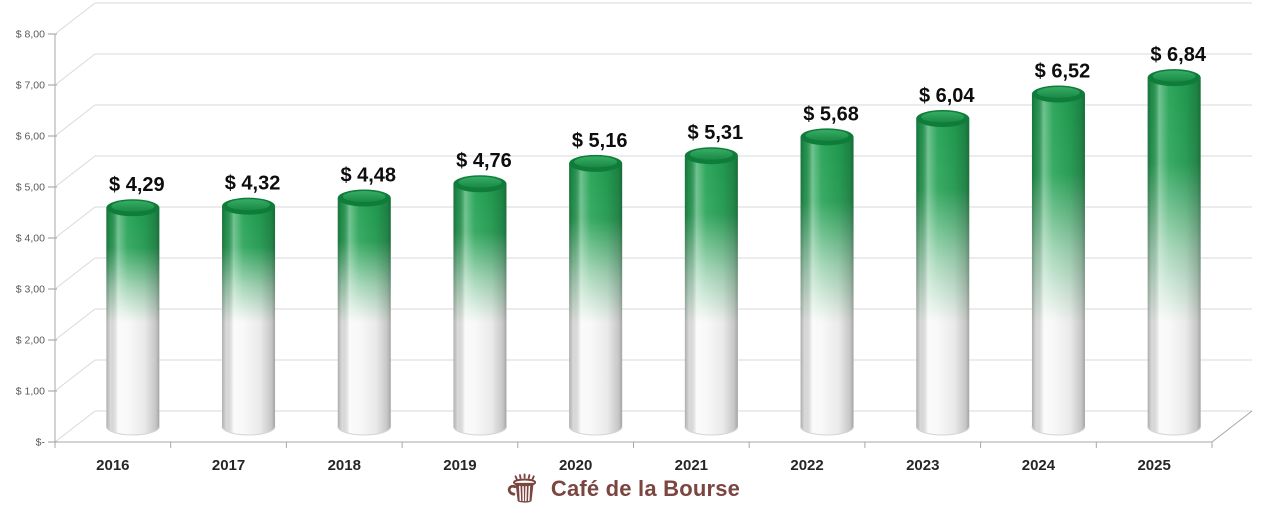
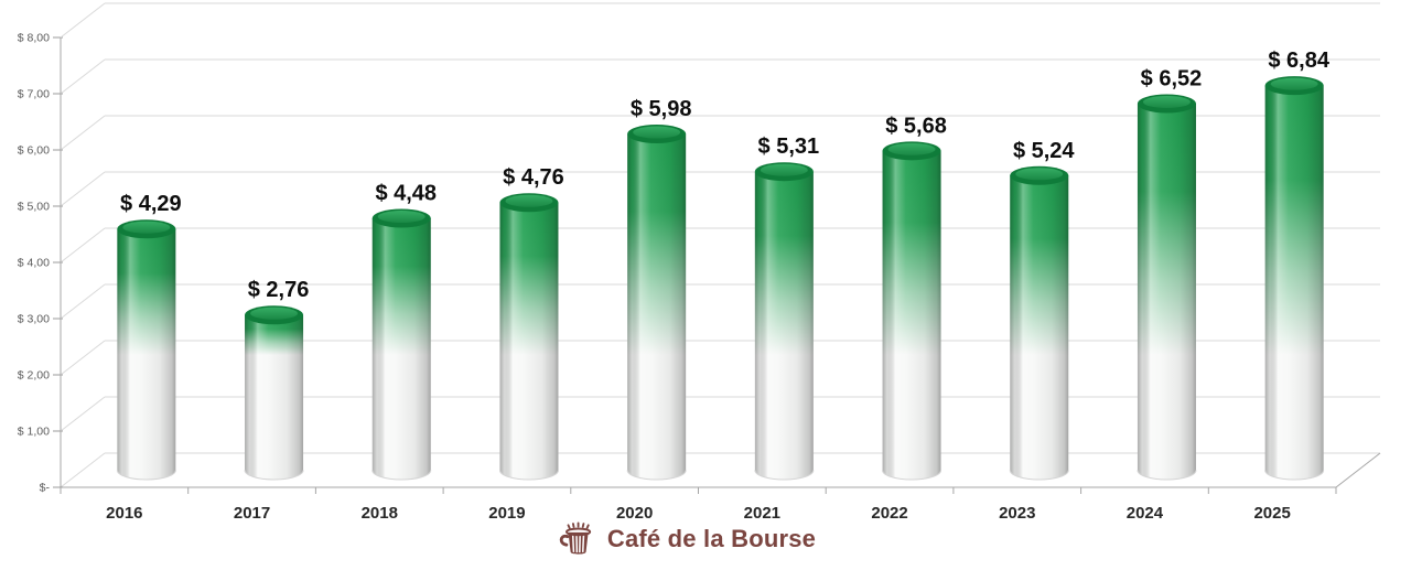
2017: 4,32 -> 2,76
2020: 5,16 -> 5,98
2023: 6,04 -> 5,24
